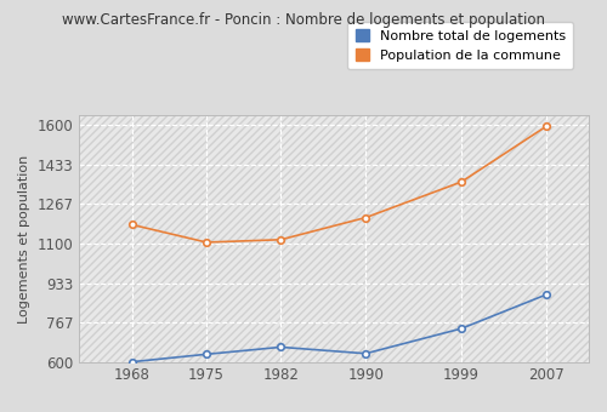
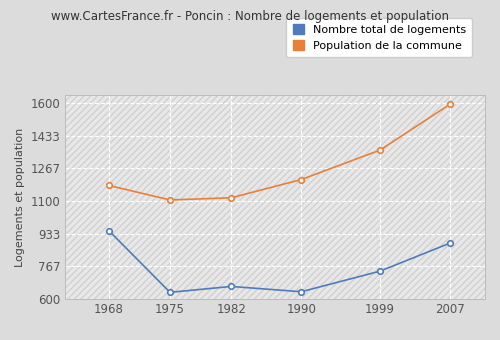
Nombre total de logements/1968: 600 -> 950
